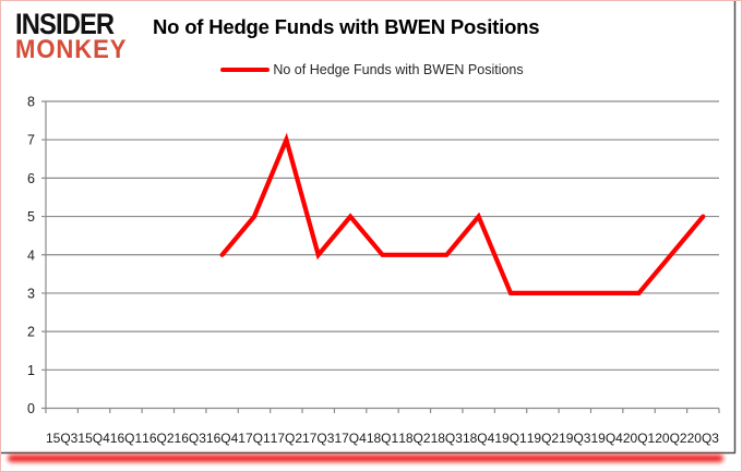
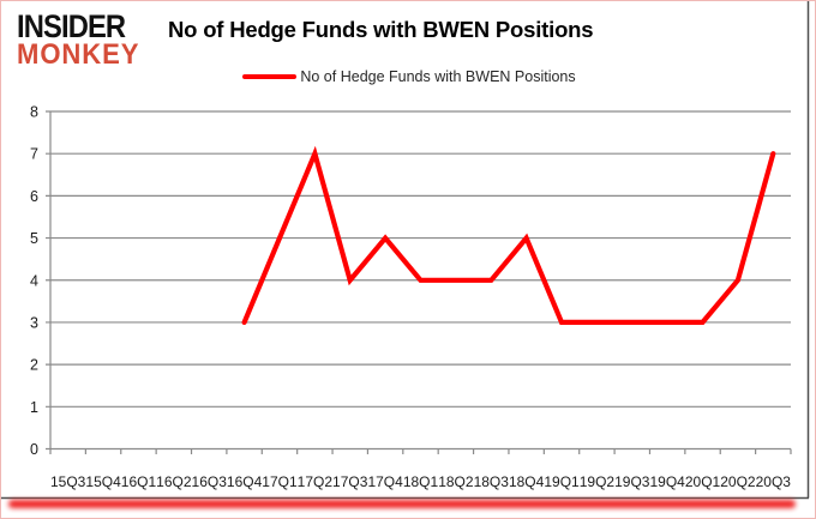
16Q4: 4 -> 3
20Q3: 5 -> 7
